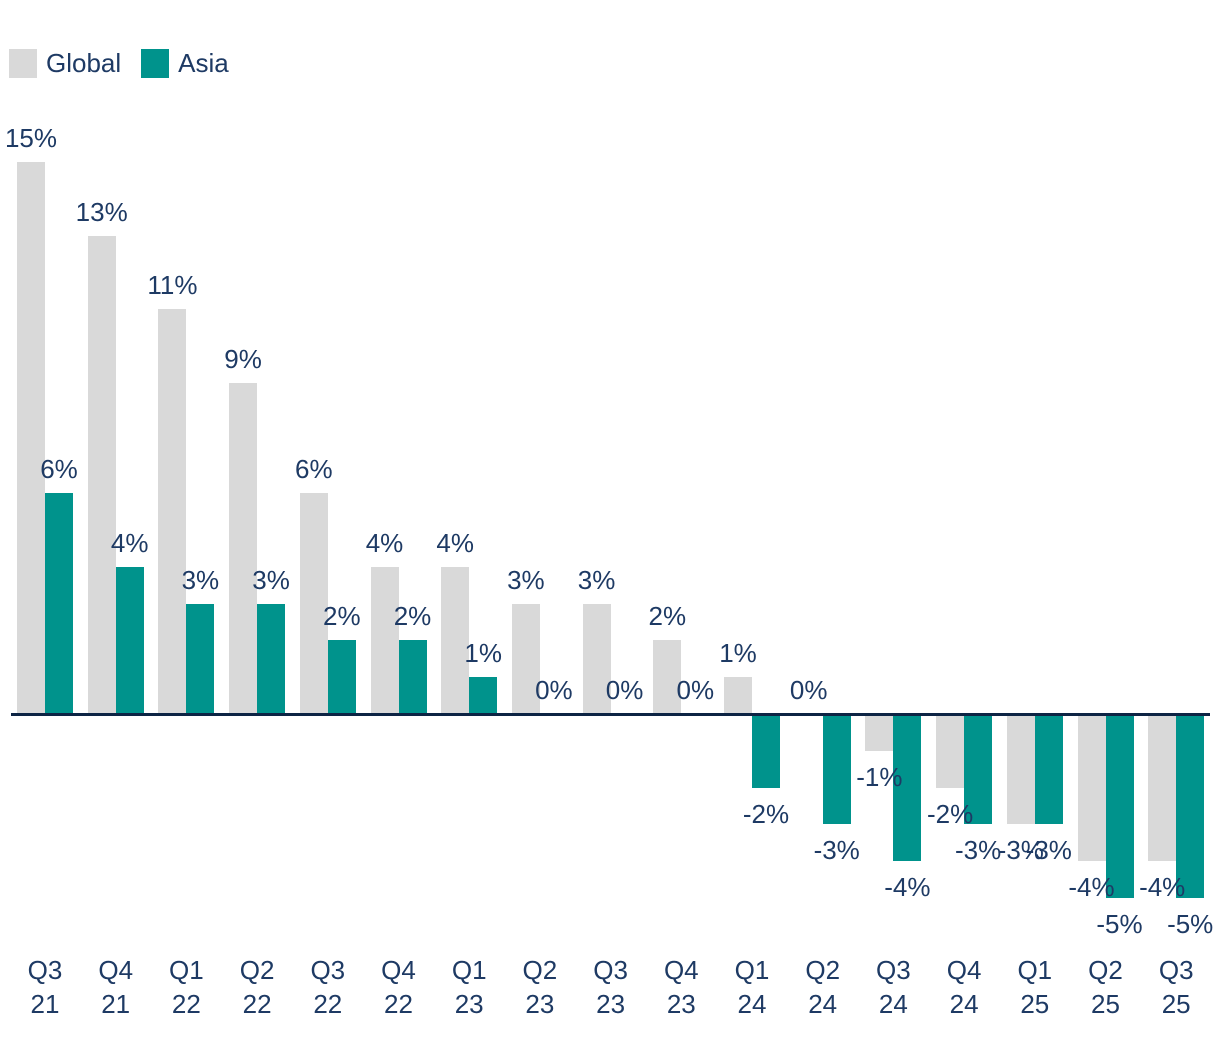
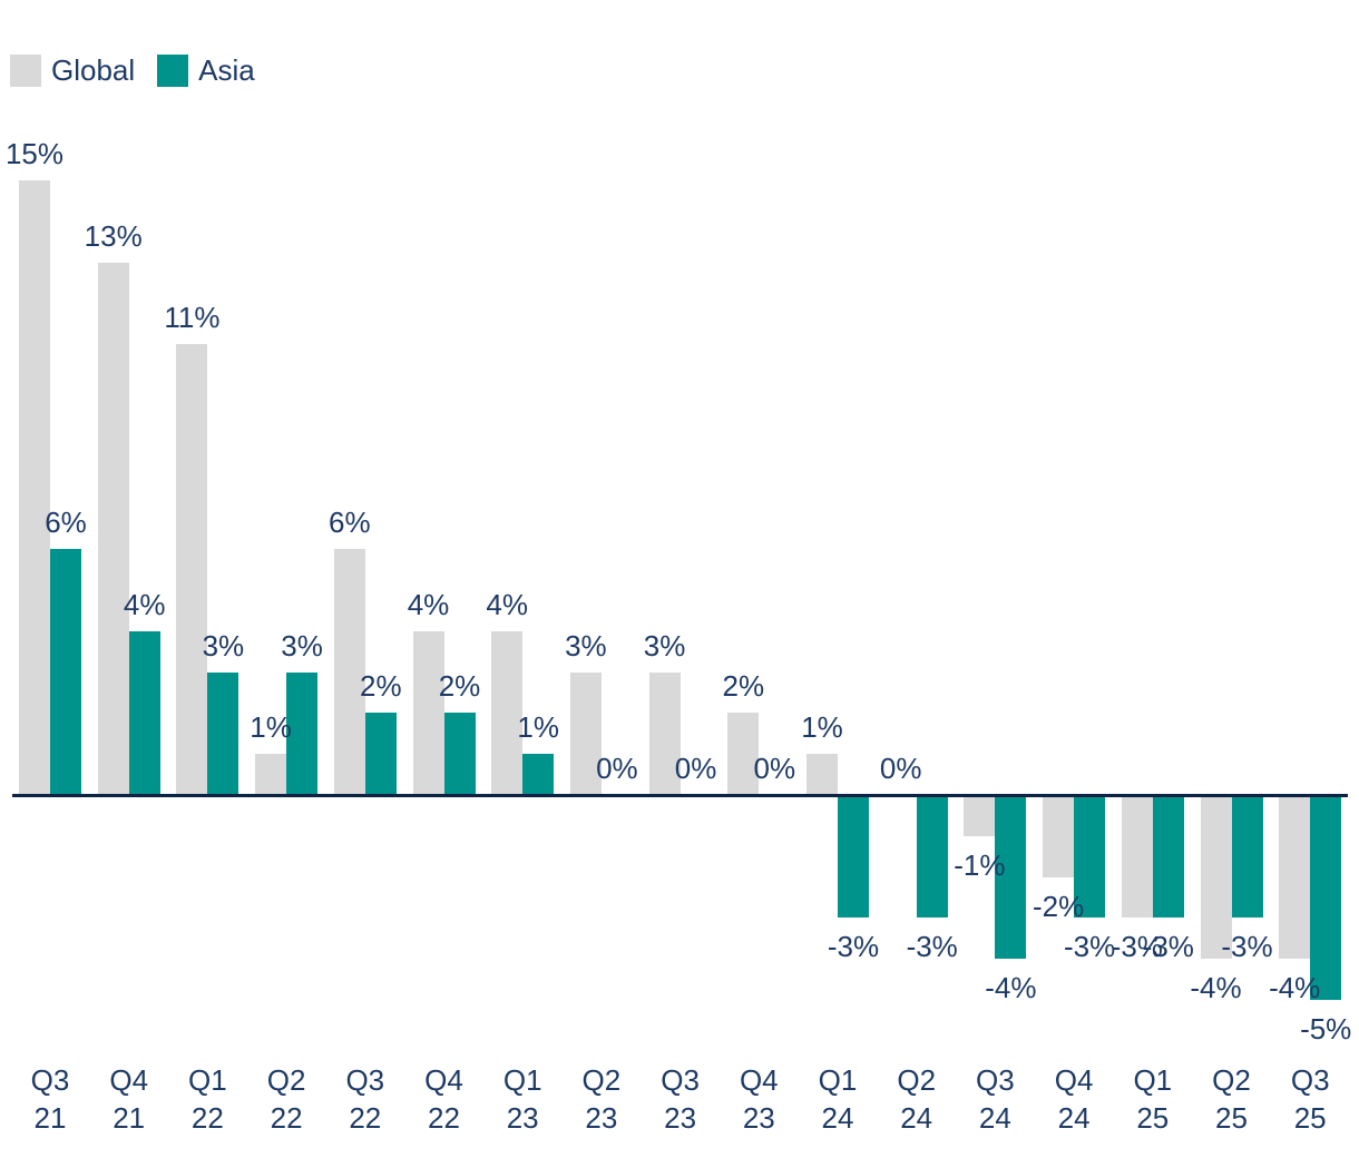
Global/Q2 22: 9% -> 1%
Asia/Q1 24: -2% -> -3%
Asia/Q2 25: -5% -> -3%
